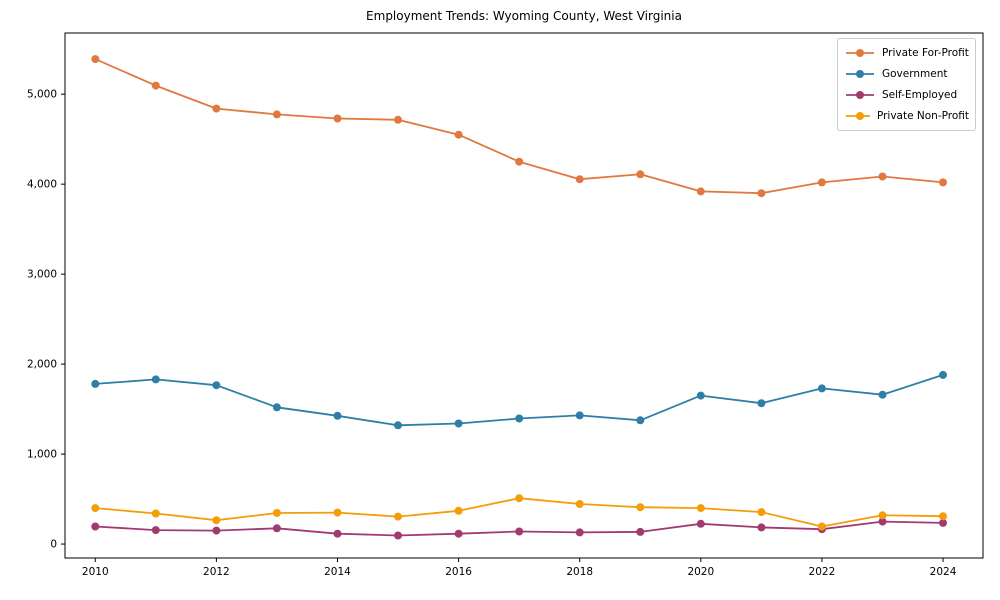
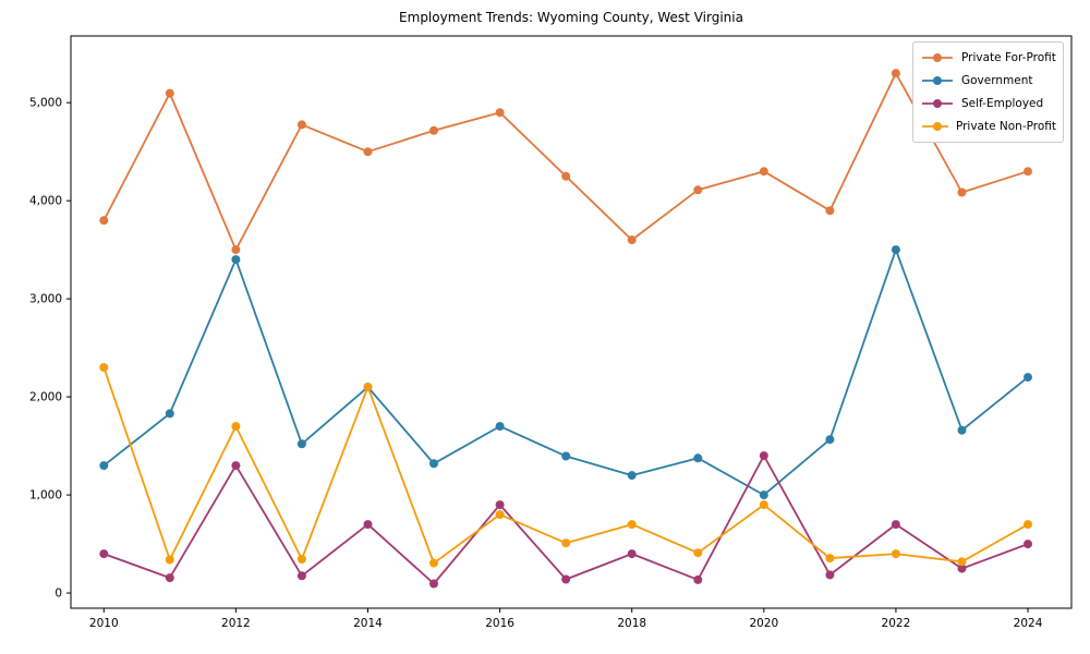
Private For-Profit/2010: 5400 -> 3800
Government/2010: 1800 -> 1300
Self-Employed/2010: 200 -> 400
Private Non-Profit/2010: 400 -> 2300
Private For-Profit/2012: 4800 -> 3500
Government/2012: 1800 -> 3400
Self-Employed/2012: 200 -> 1300
Private Non-Profit/2012: 300 -> 1700
Private For-Profit/2014: 4700 -> 4500
Government/2014: 1400 -> 2100
Self-Employed/2014: 100 -> 700
Private Non-Profit/2014: 400 -> 2100
Private For-Profit/2016: 4600 -> 4900
Government/2016: 1300 -> 1700
Self-Employed/2016: 100 -> 900
Private Non-Profit/2016: 400 -> 800
Private For-Profit/2018: 4100 -> 3600
Government/2018: 1400 -> 1200
Self-Employed/2018: 100 -> 400
Private Non-Profit/2018: 400 -> 700
Private For-Profit/2020: 3900 -> 4300
Government/2020: 1600 -> 1000
Self-Employed/2020: 200 -> 1400
Private Non-Profit/2020: 400 -> 900
Private For-Profit/2022: 4000 -> 5300
Government/2022: 1700 -> 3500
Self-Employed/2022: 200 -> 700
Private Non-Profit/2022: 200 -> 400
Private For-Profit/2024: 4000 -> 4300
Government/2024: 1900 -> 2200
Self-Employed/2024: 200 -> 500
Private Non-Profit/2024: 300 -> 700
